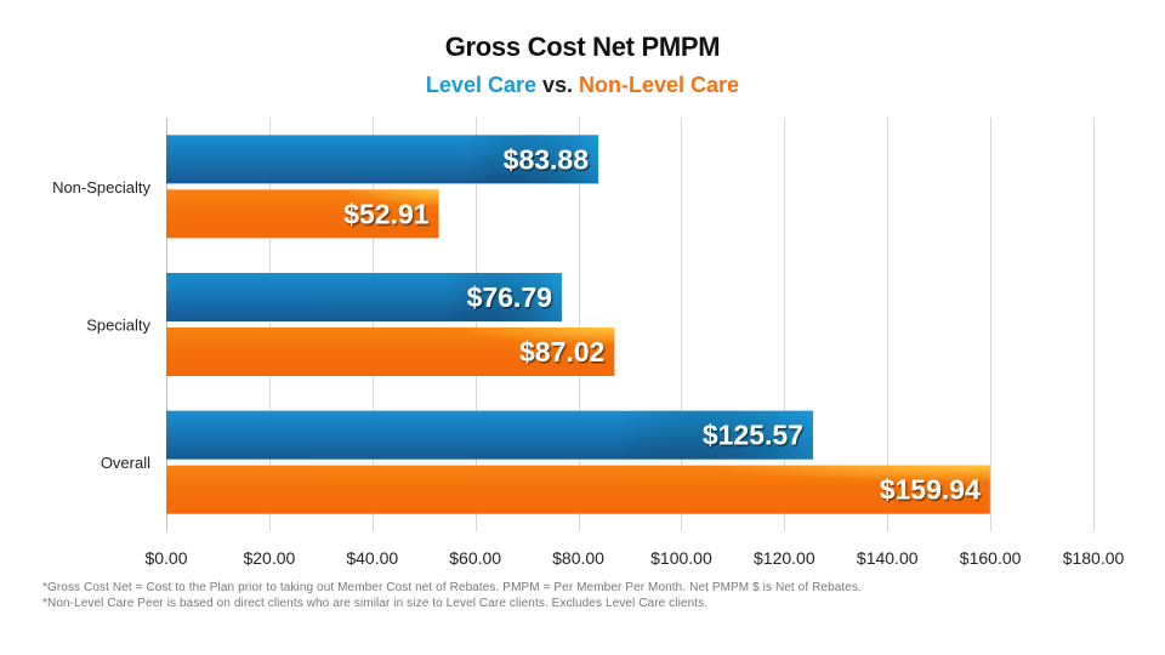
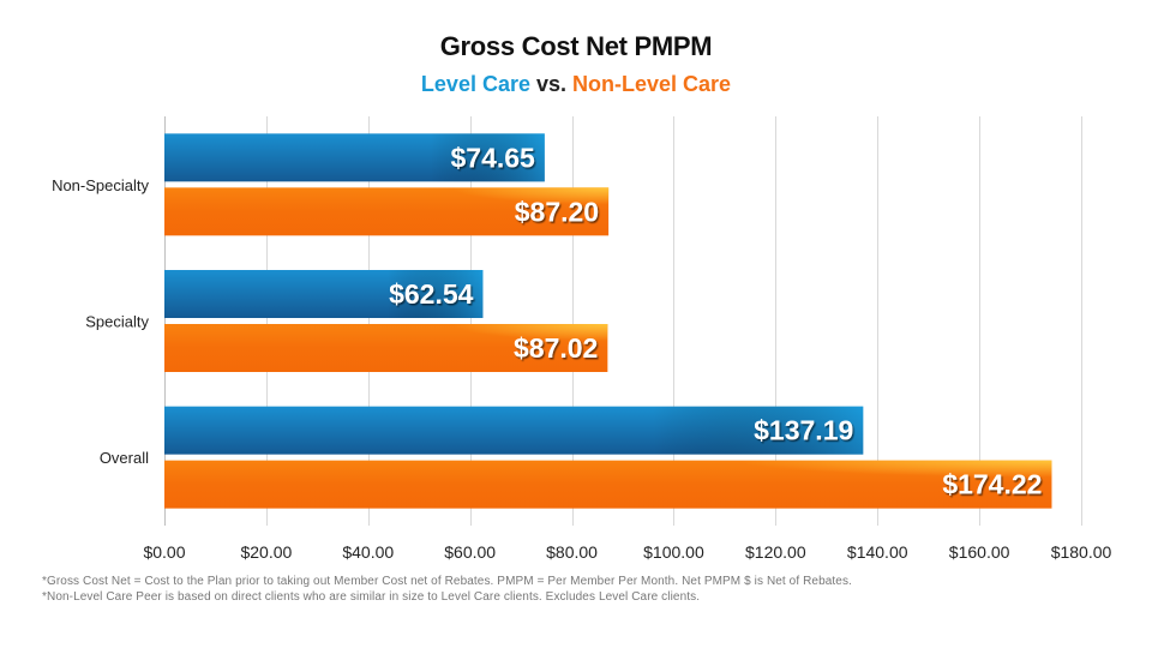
Level Care/Non-Specialty: $83.88 -> $74.65
Non-Level Care/Non-Specialty: $52.91 -> $87.20
Level Care/Specialty: $76.79 -> $62.54
Level Care/Overall: $125.57 -> $137.19
Non-Level Care/Overall: $159.94 -> $174.22
